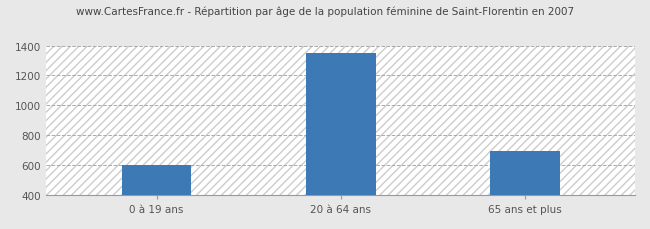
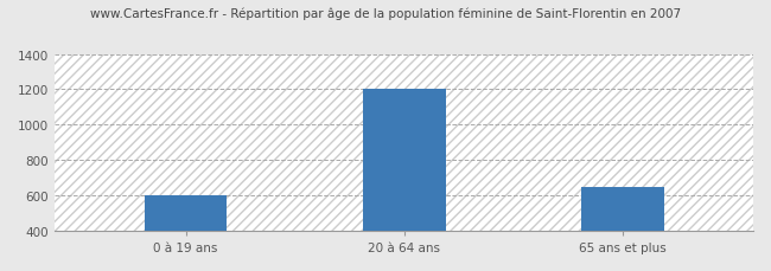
20 à 64 ans: 1350 -> 1200
65 ans et plus: 700 -> 650
